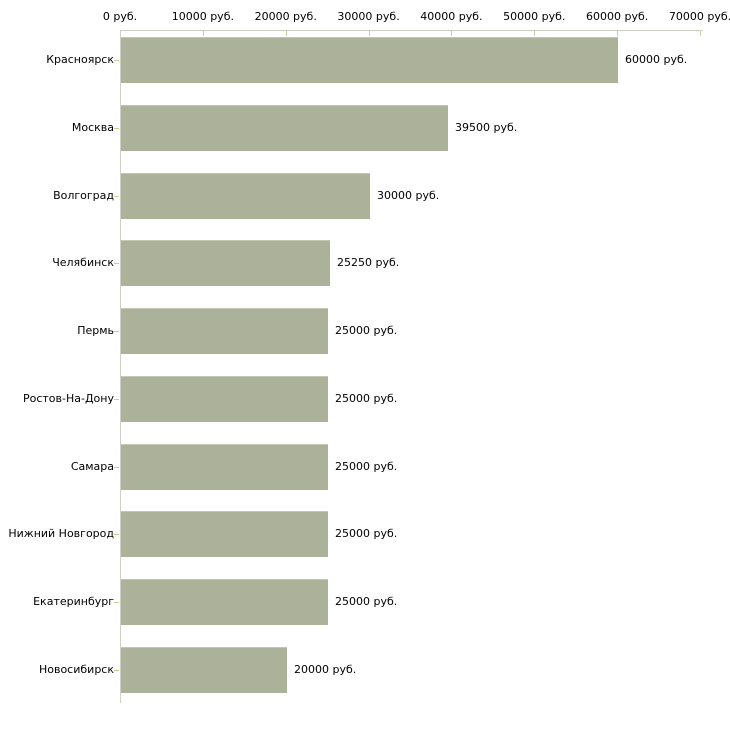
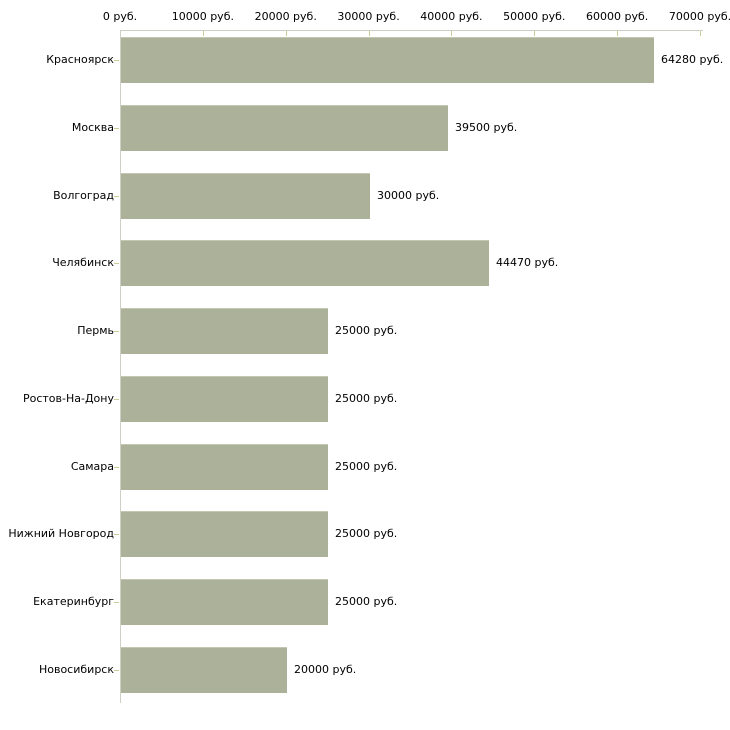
Красноярск: 60000 -> 64280
Челябинск: 25250 -> 44470
